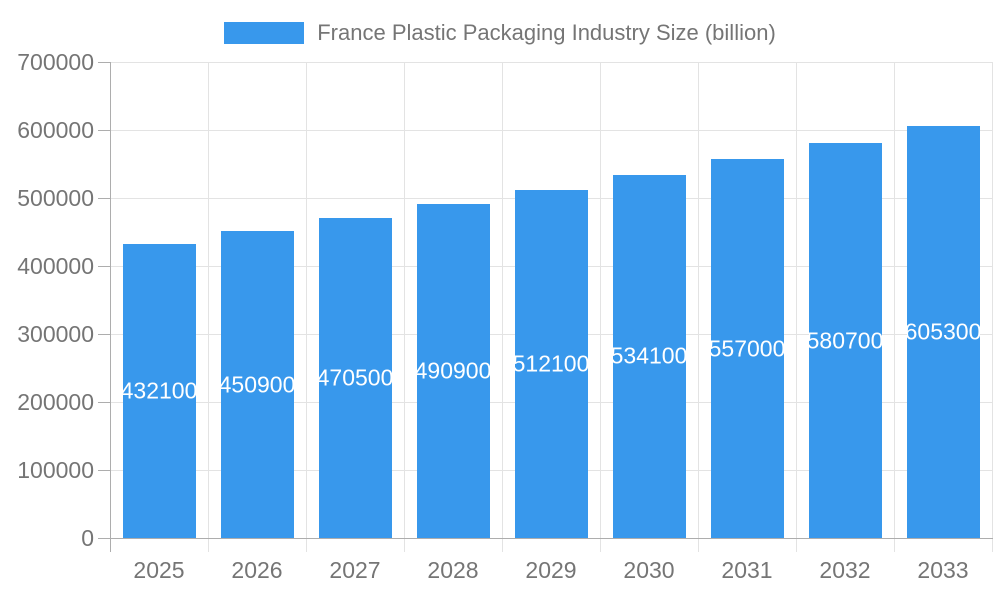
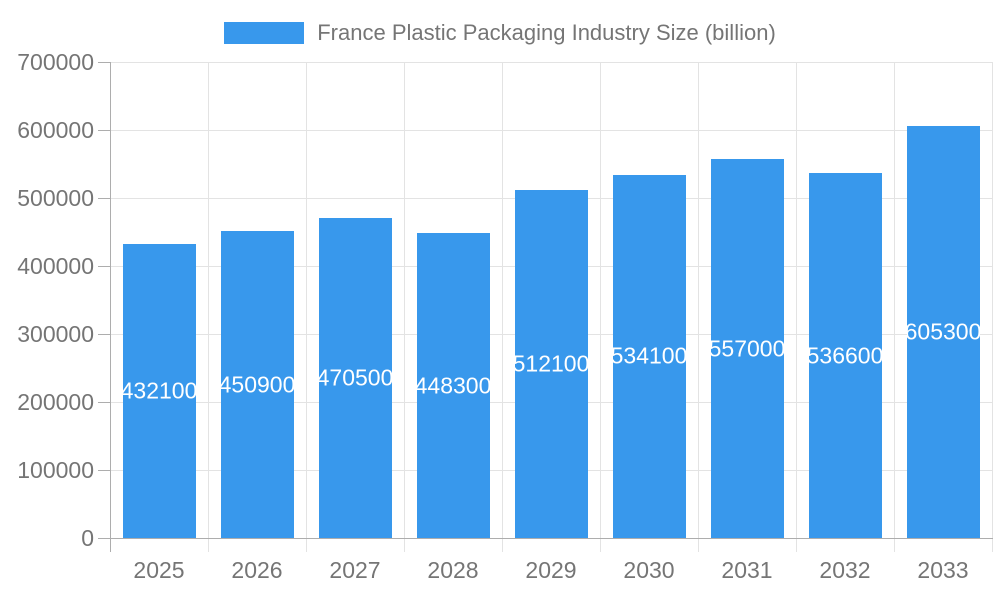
2028: 490900 -> 448300
2032: 580700 -> 536600
